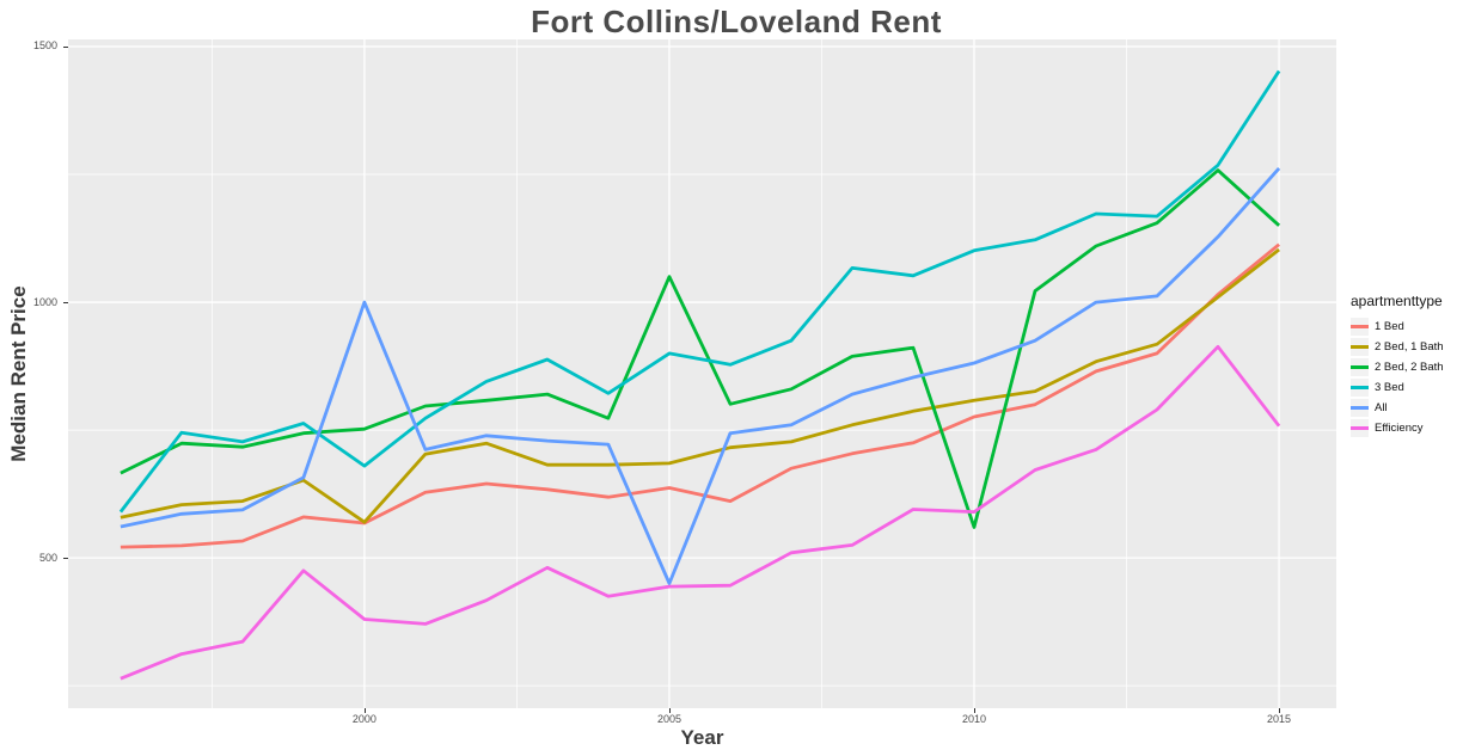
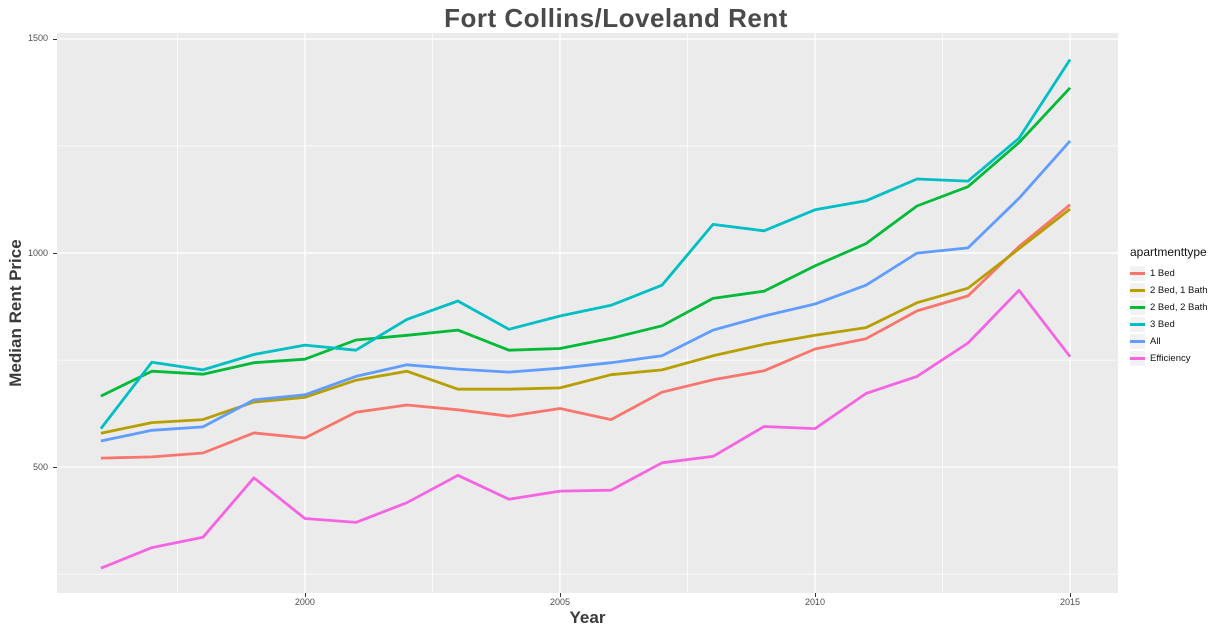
2 Bed, 1 Bath/2000: 570 -> 660
3 Bed/2000: 680 -> 780
All/2000: 1000 -> 670
2 Bed, 2 Bath/2005: 1050 -> 780
3 Bed/2005: 900 -> 850
All/2005: 450 -> 730
2 Bed, 2 Bath/2010: 560 -> 970
2 Bed, 2 Bath/2015: 1150 -> 1390
